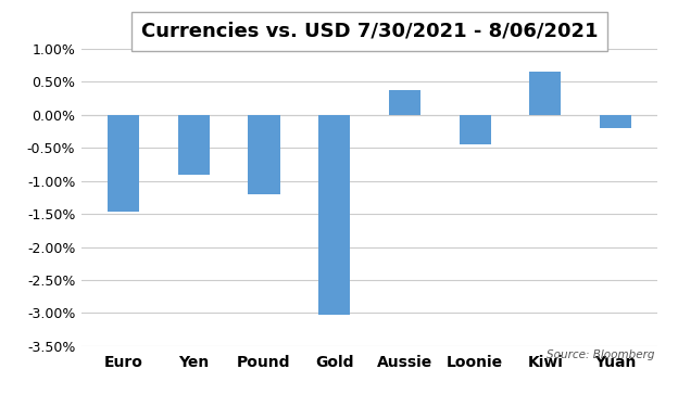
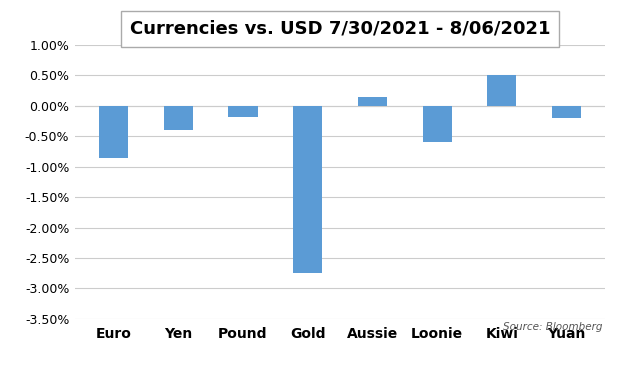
Euro: -1.46% -> -0.85%
Yen: -0.90% -> -0.40%
Pound: -1.20% -> -0.18%
Gold: -3.02% -> -2.75%
Aussie: 0.38% -> 0.15%
Loonie: -0.44% -> -0.60%
Kiwi: 0.66% -> 0.50%
